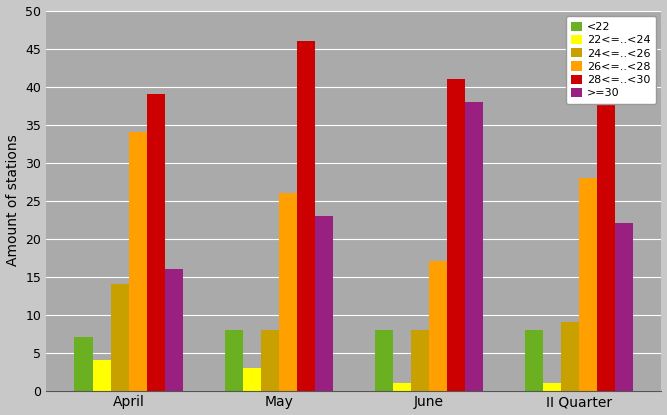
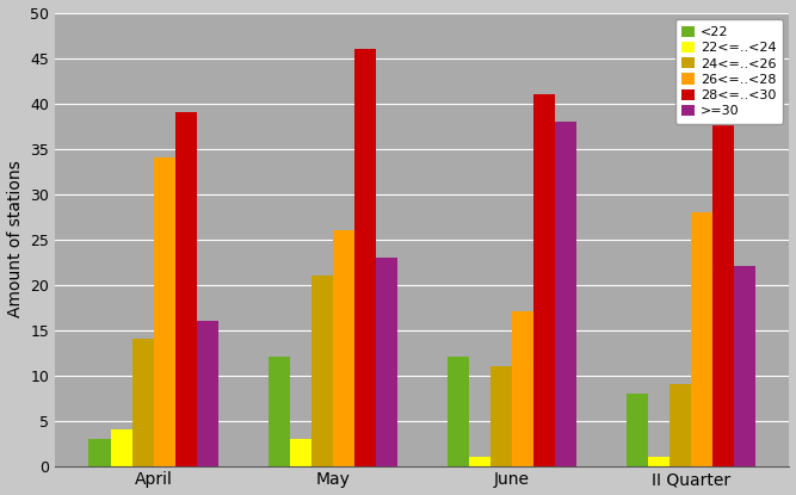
<22/April: 7 -> 3
<22/May: 8 -> 12
24<=..<26/May: 8 -> 21
<22/June: 8 -> 12
24<=..<26/June: 8 -> 11
